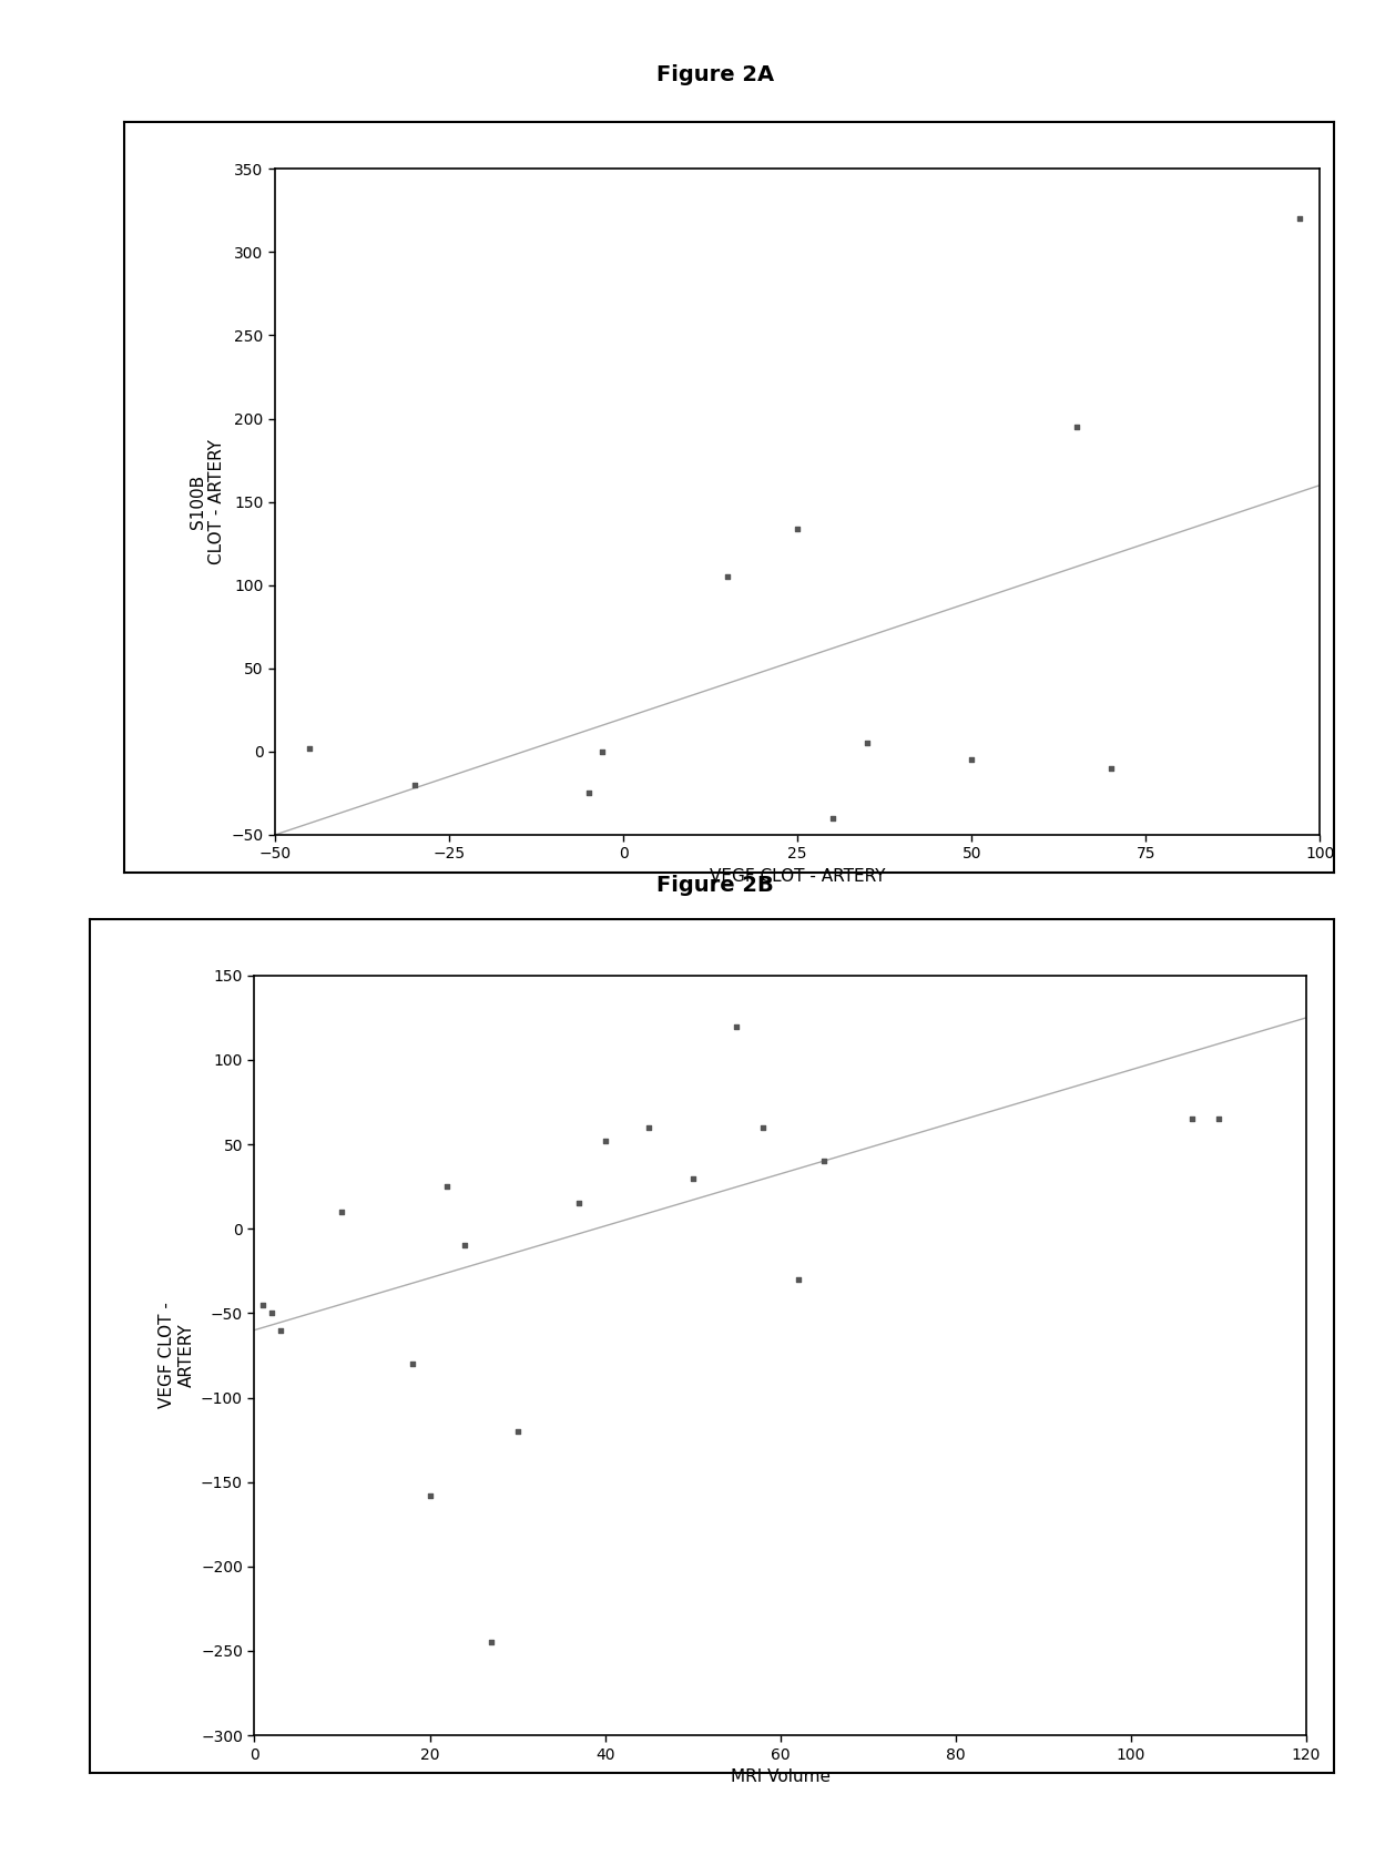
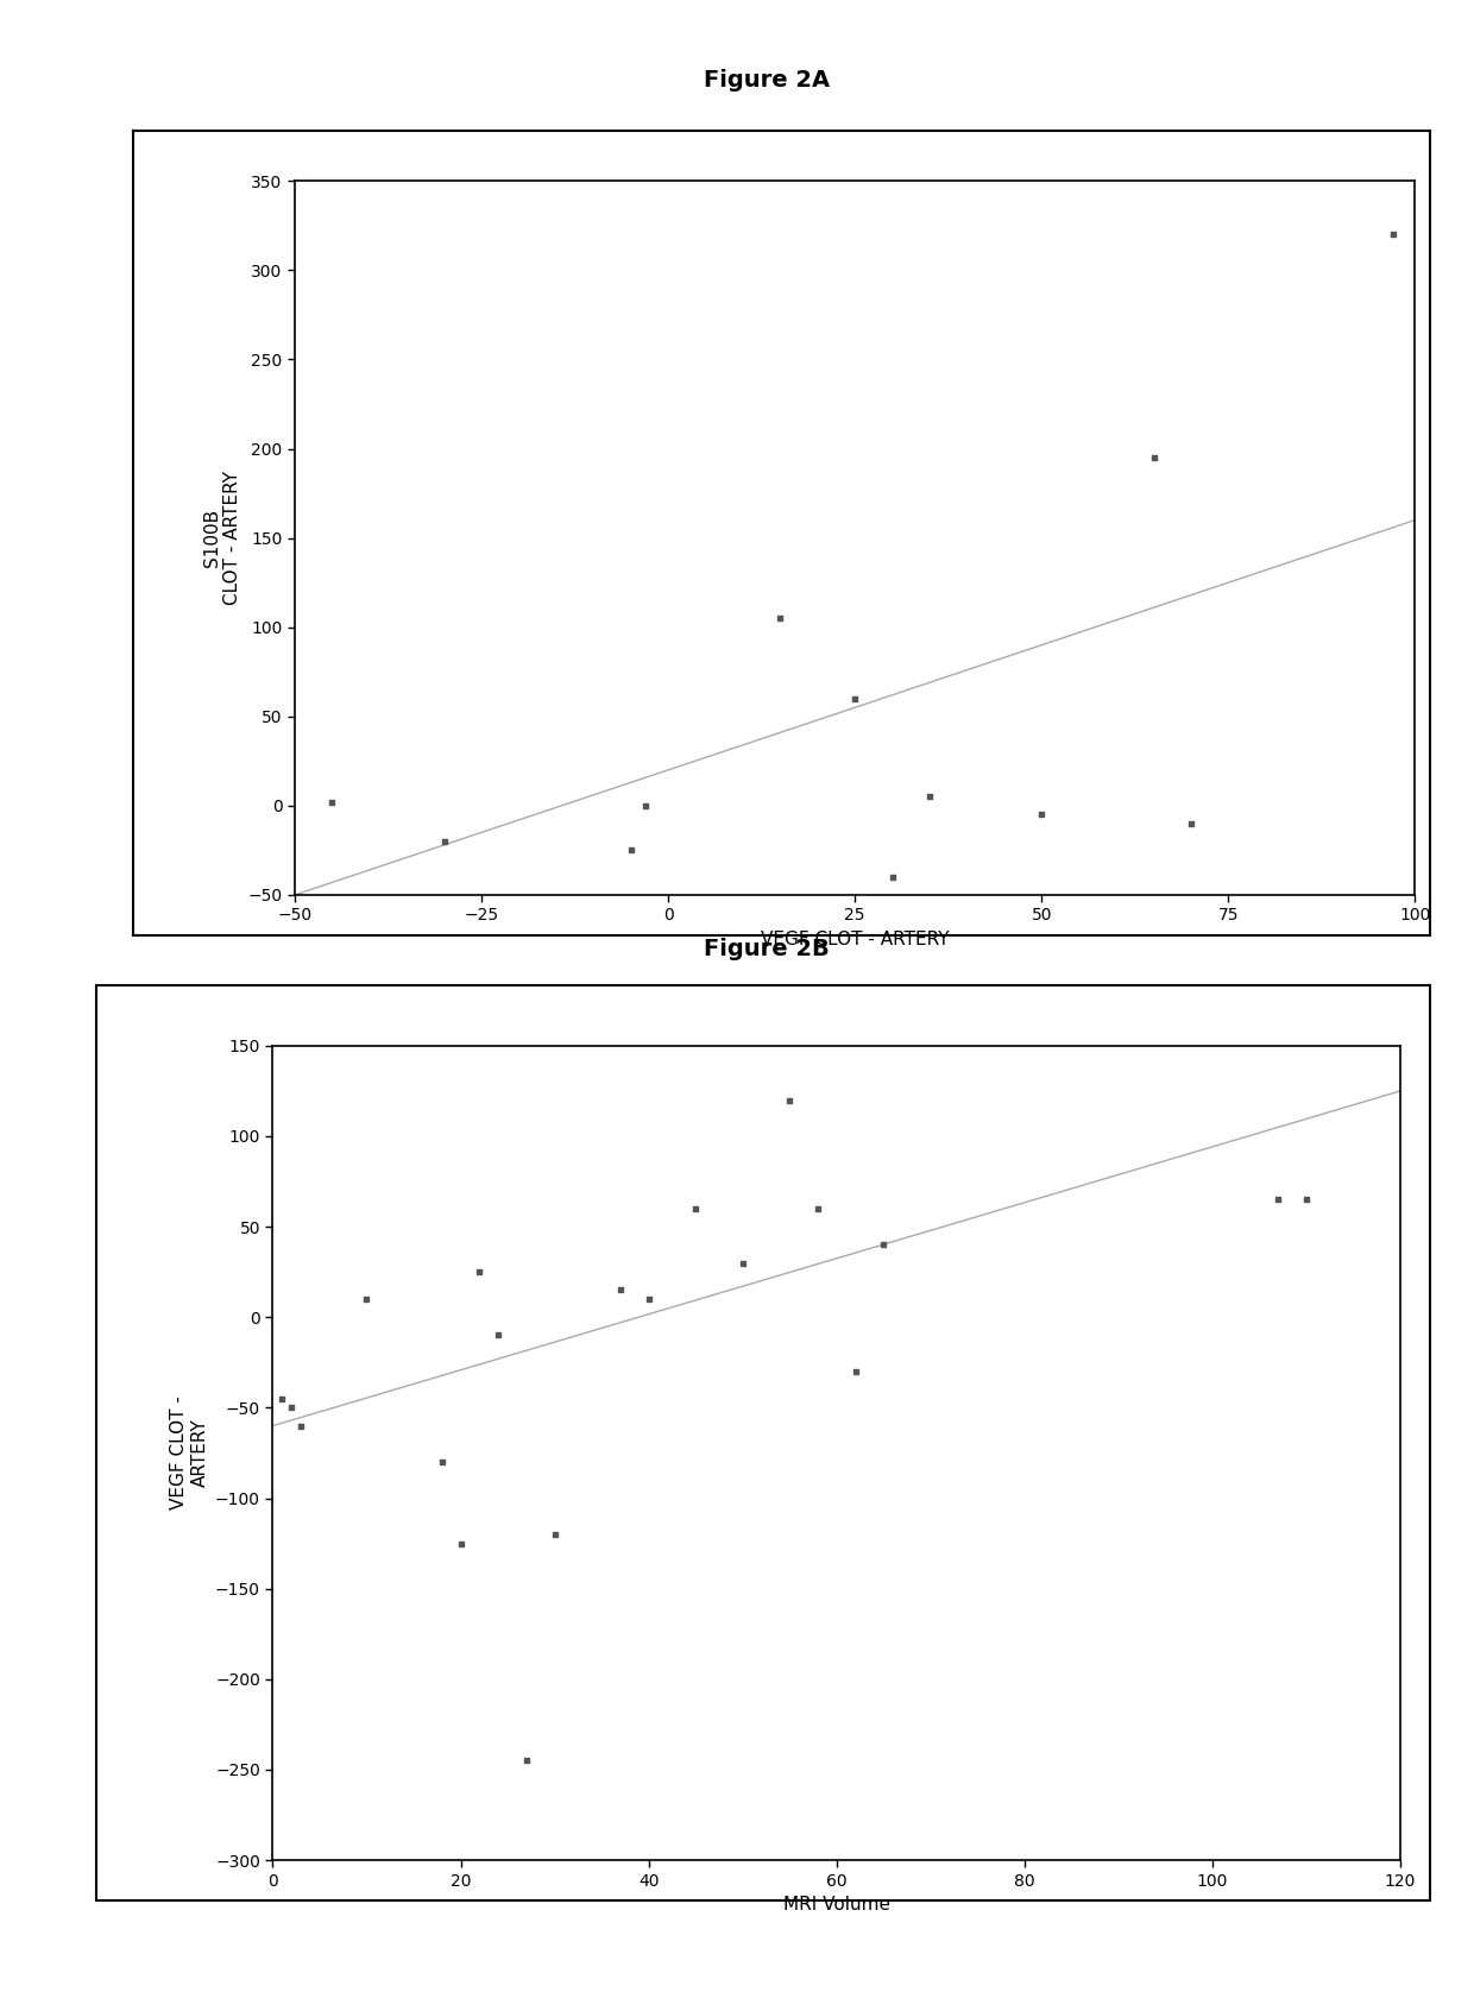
25: 134 -> 60
20: -158 -> -125
40: 52 -> 10
